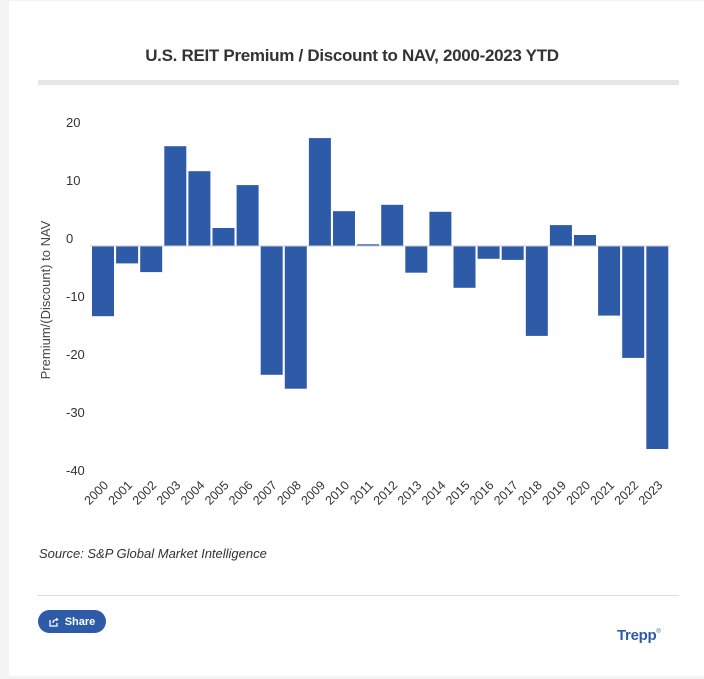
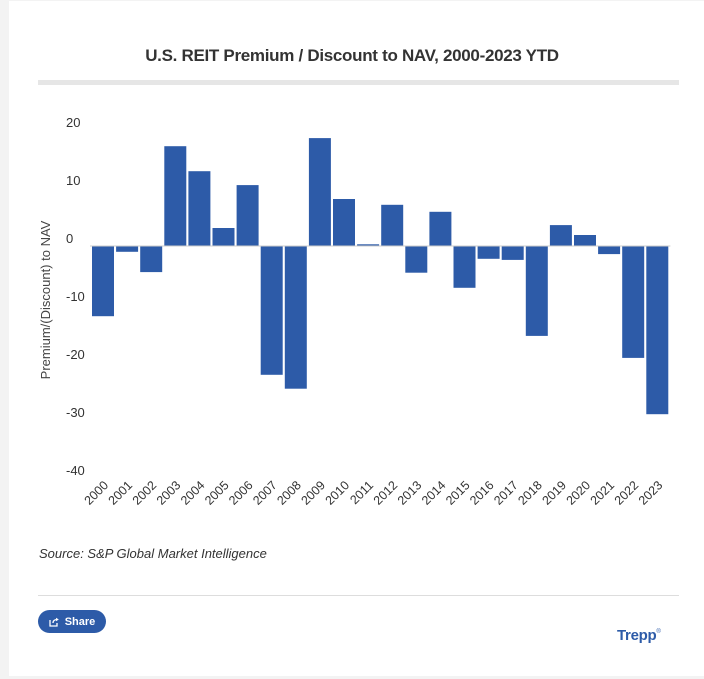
2001: -3 -> -1
2010: 6 -> 8
2021: -12 -> -1
2023: -35 -> -29
